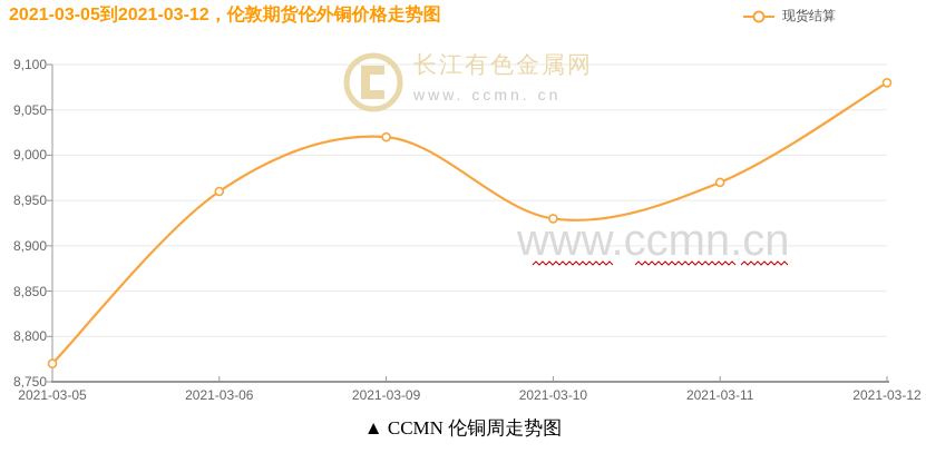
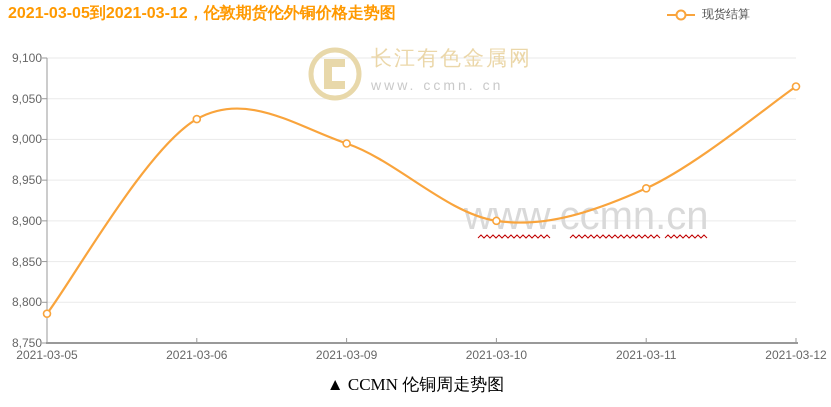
2021-03-05: 8770 -> 8790
2021-03-06: 8960 -> 9020
2021-03-09: 9020 -> 9000
2021-03-10: 8930 -> 8900
2021-03-11: 8970 -> 8940
2021-03-12: 9080 -> 9060
